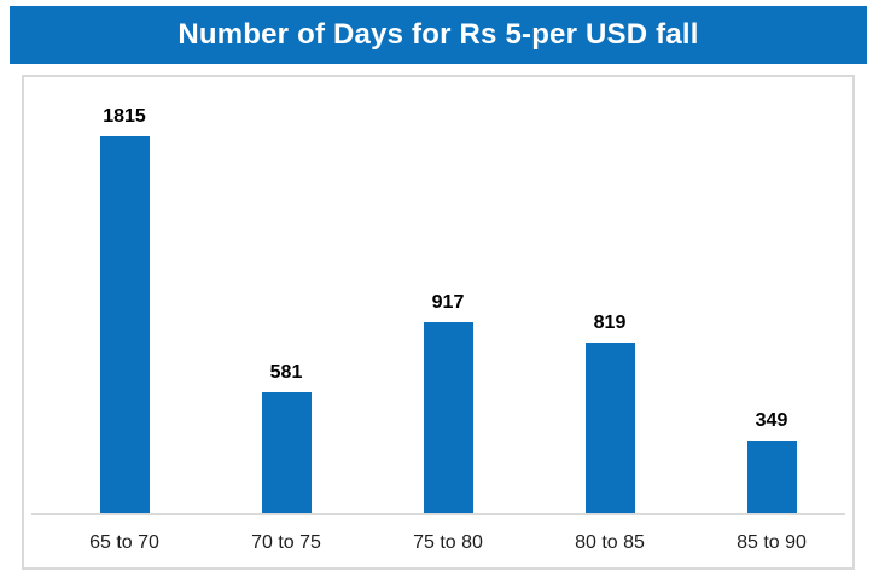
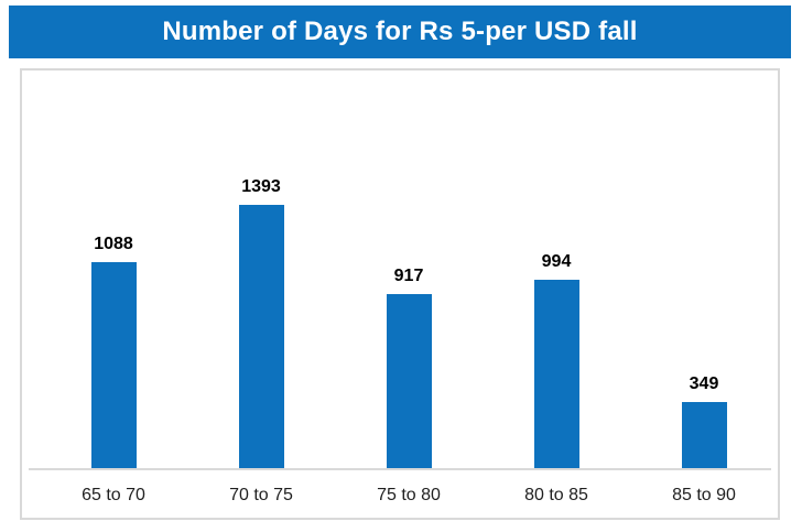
65 to 70: 1815 -> 1088
70 to 75: 581 -> 1393
80 to 85: 819 -> 994
